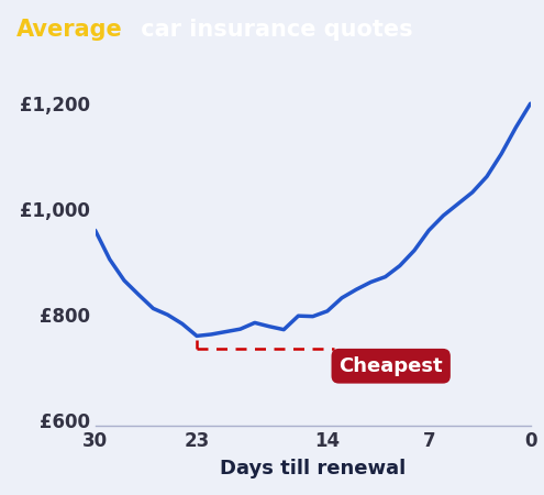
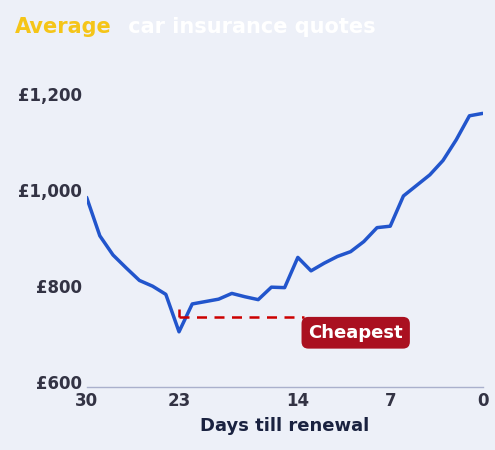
30: £960 -> £985
23: £760 -> £705
14: £807 -> £860
7: £960 -> £925
0: £1,200 -> £1,160
